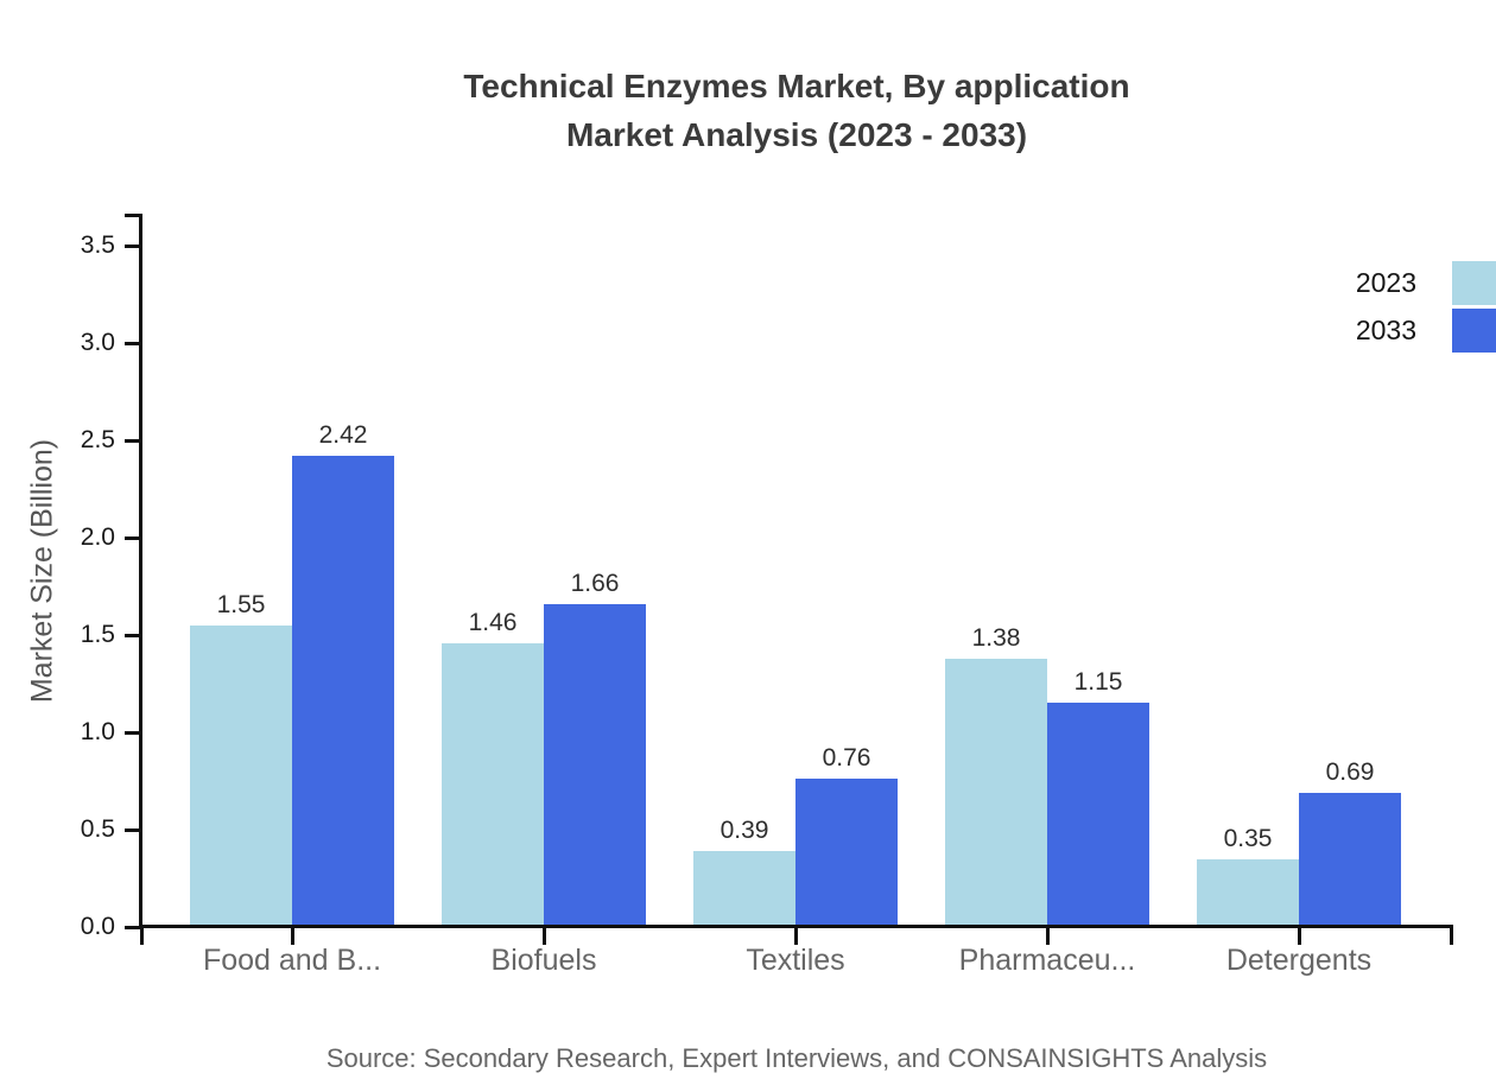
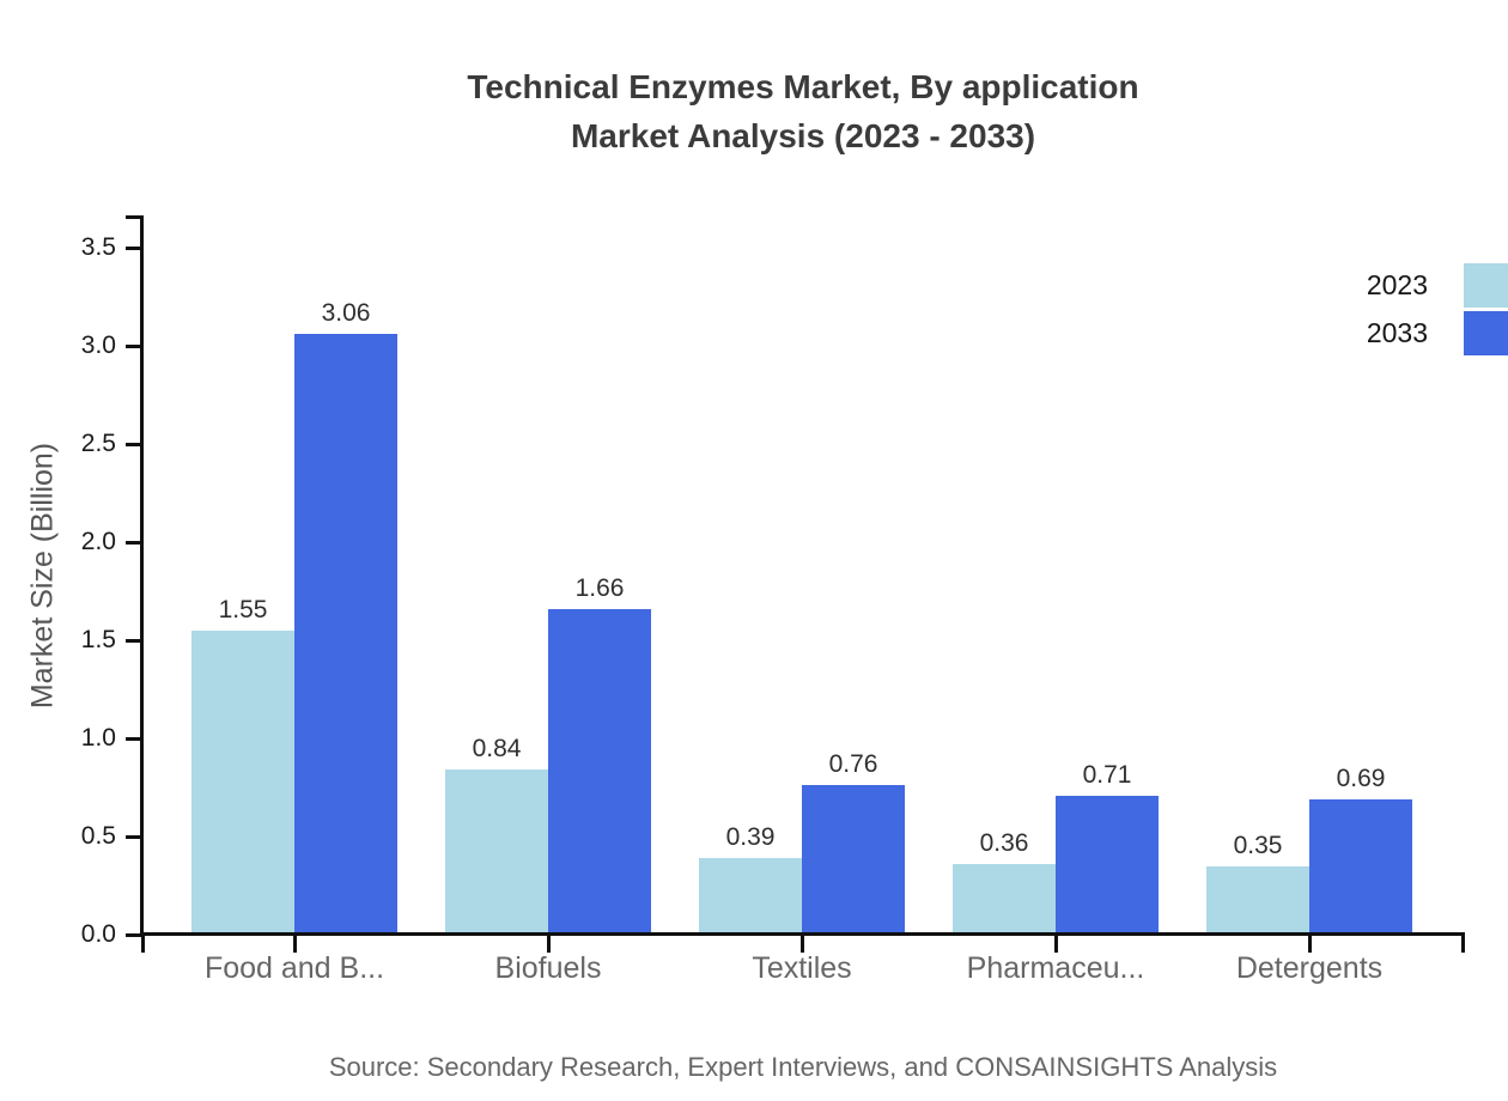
2033/Food and B...: 2.42 -> 3.06
2023/Biofuels: 1.46 -> 0.84
2023/Pharmaceu...: 1.38 -> 0.36
2033/Pharmaceu...: 1.15 -> 0.71
